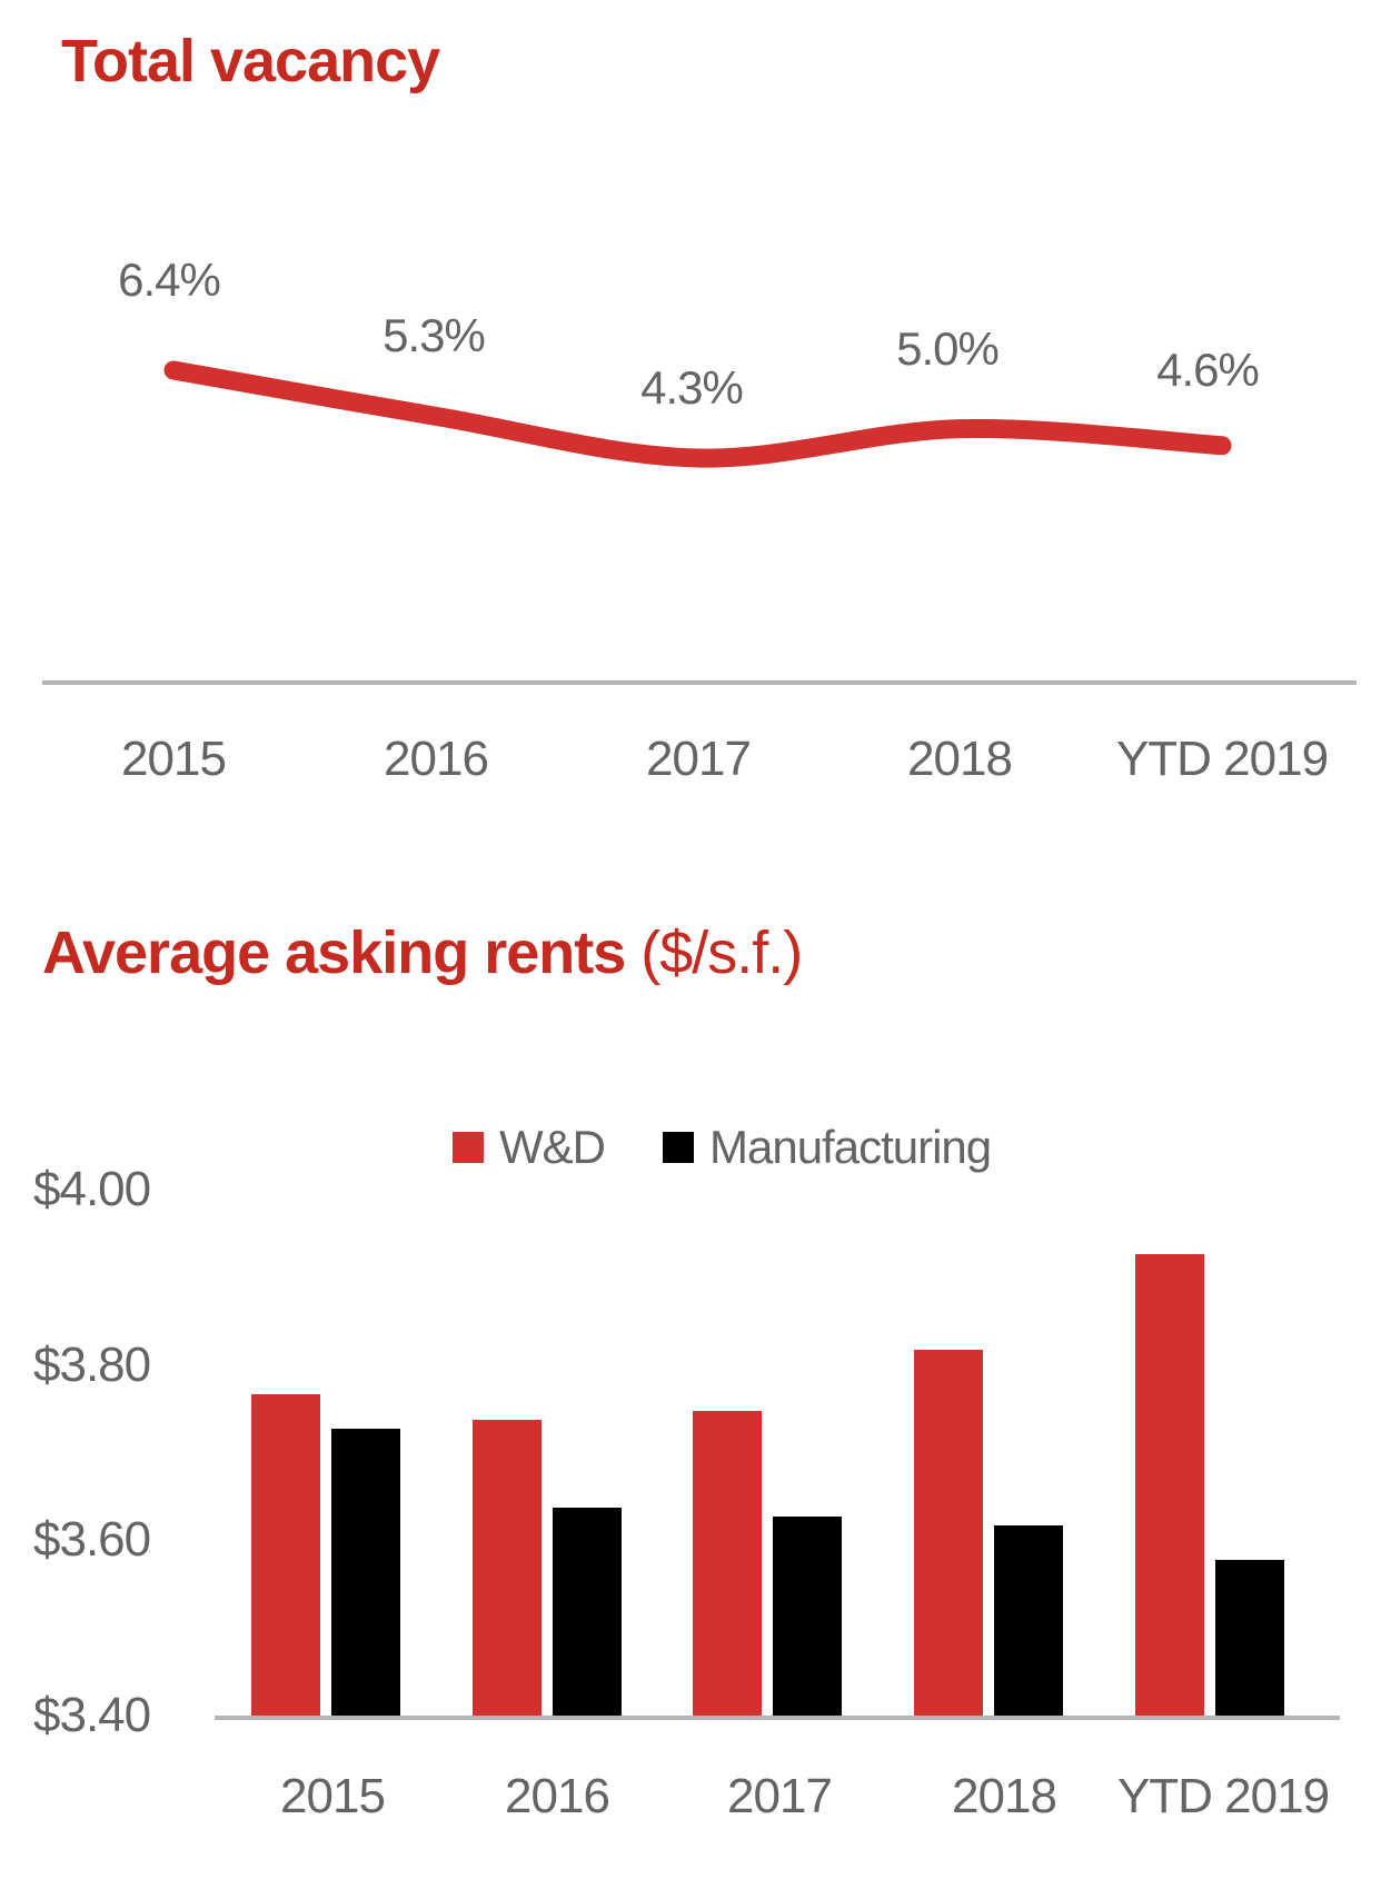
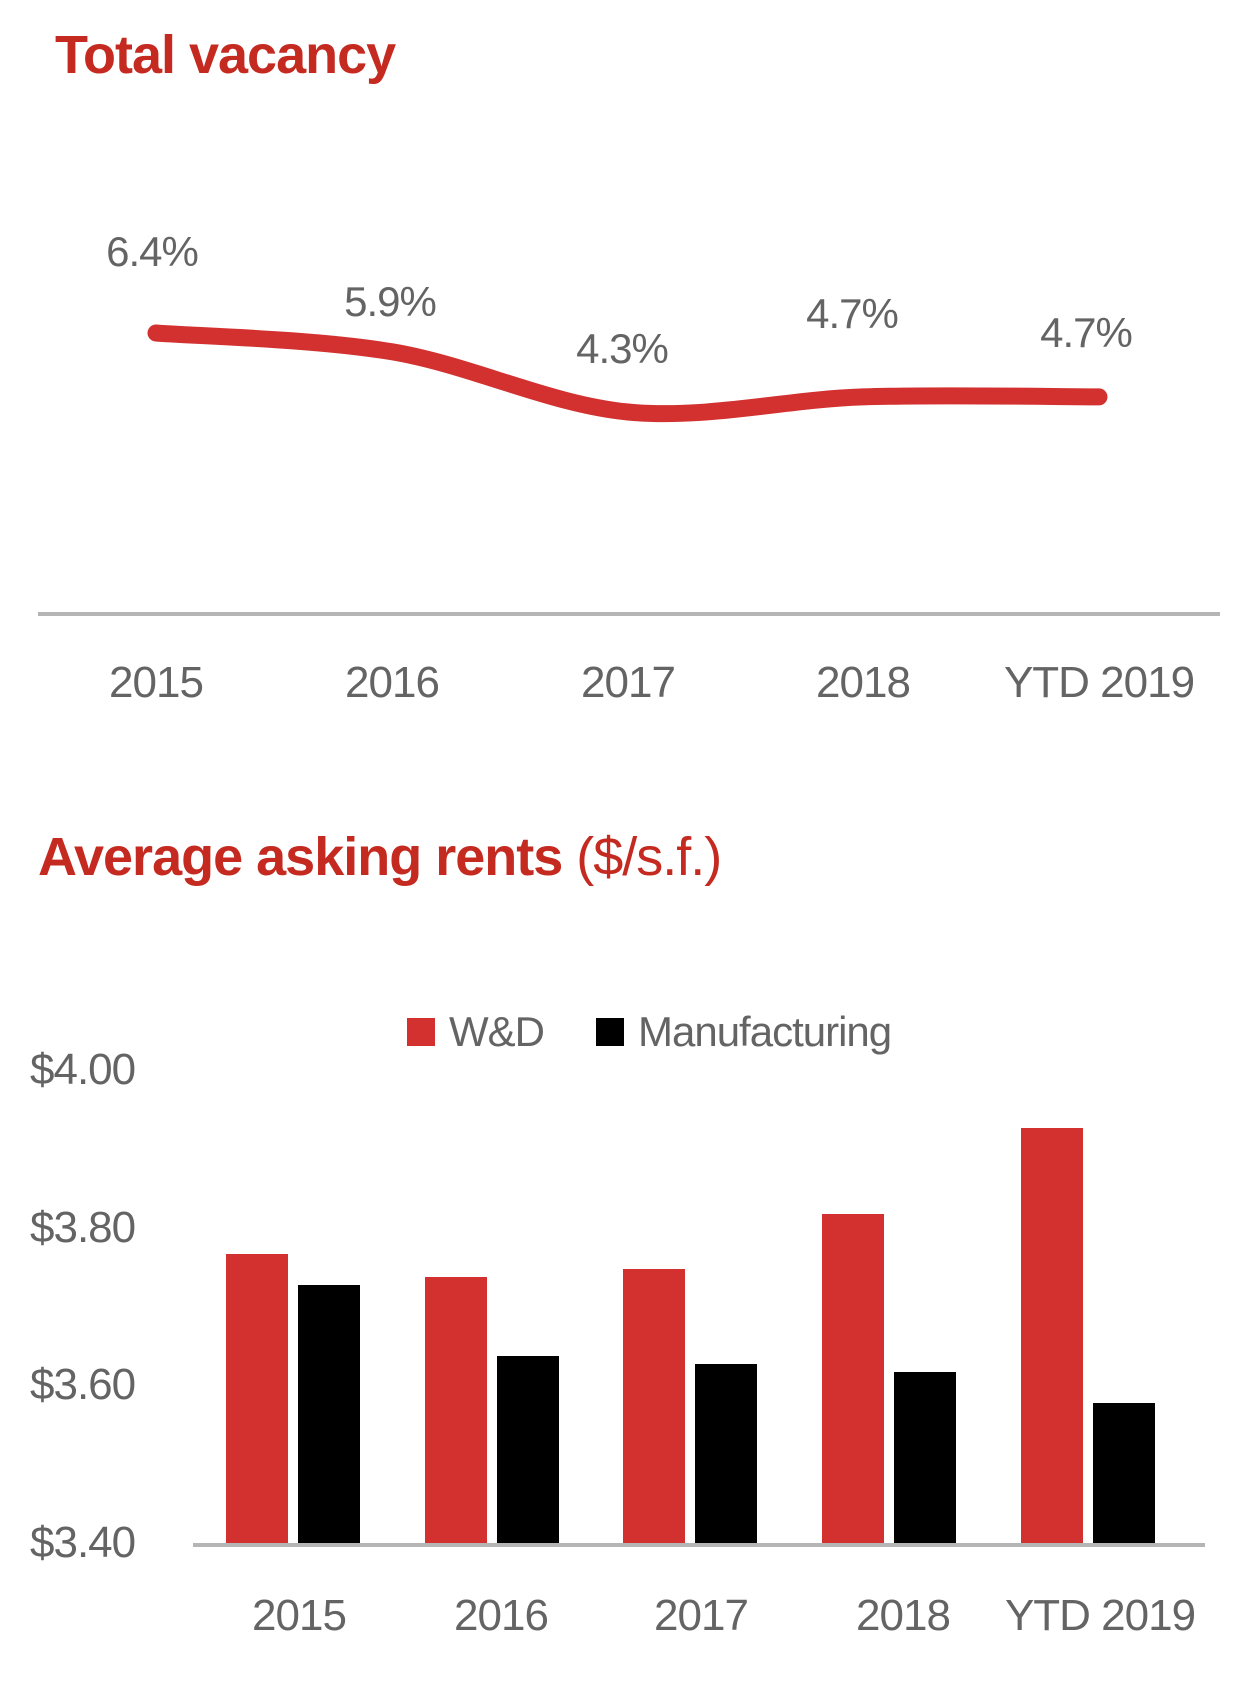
Total vacancy/2016: 5.3% -> 5.9%
Total vacancy/2018: 5.0% -> 4.7%
Total vacancy/YTD 2019: 4.6% -> 4.7%
